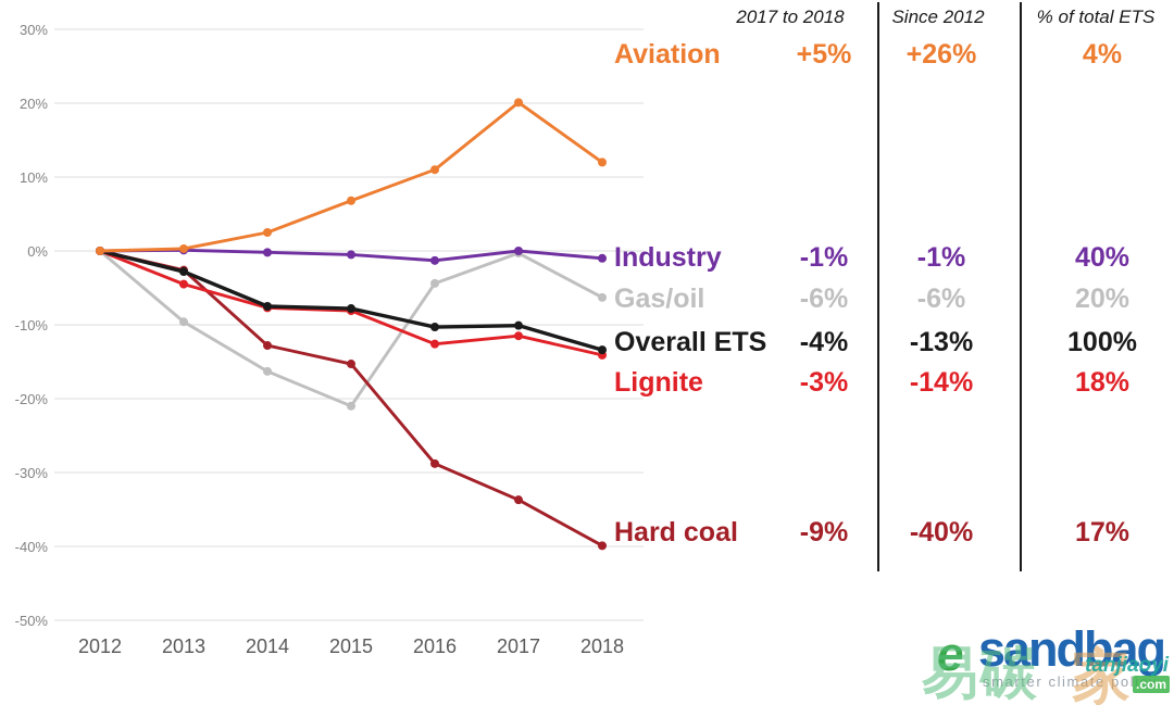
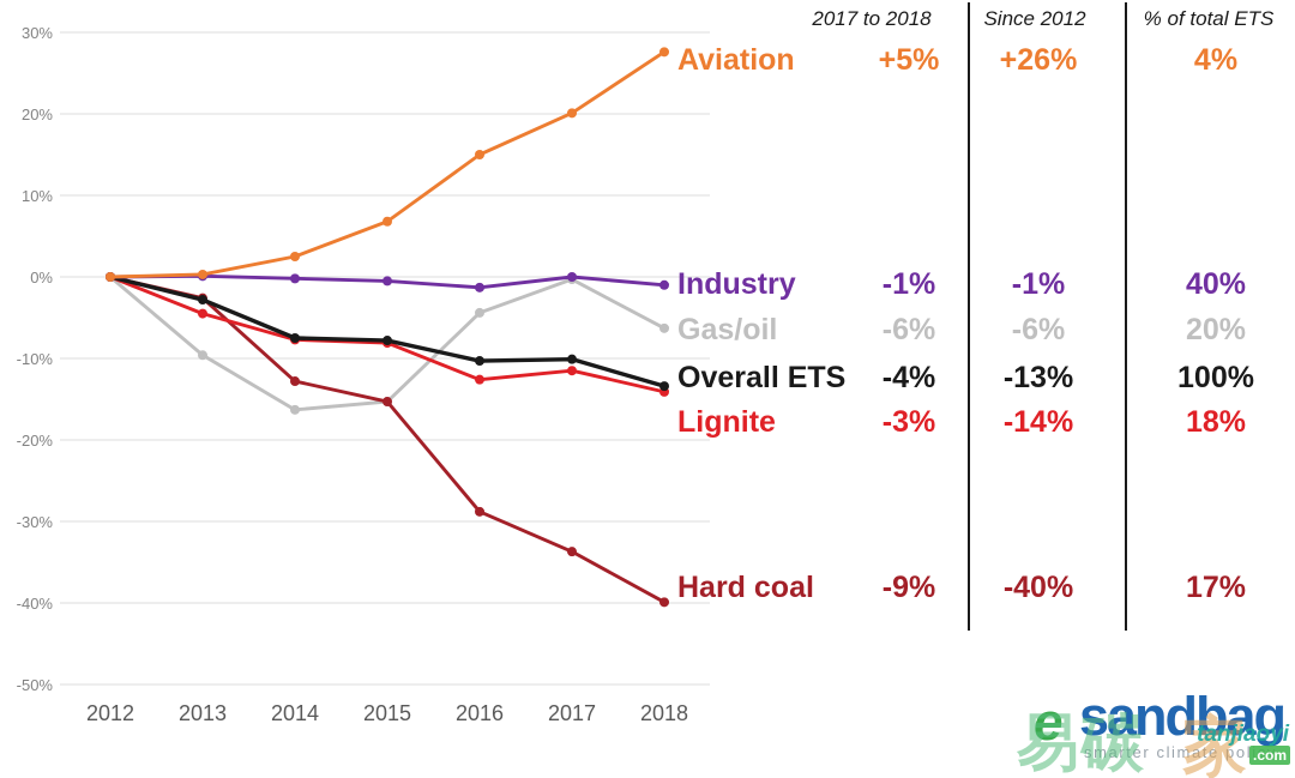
Gas/oil/2015: -21% -> -15%
Aviation/2016: 11% -> 15%
Aviation/2018: 12% -> 28%
